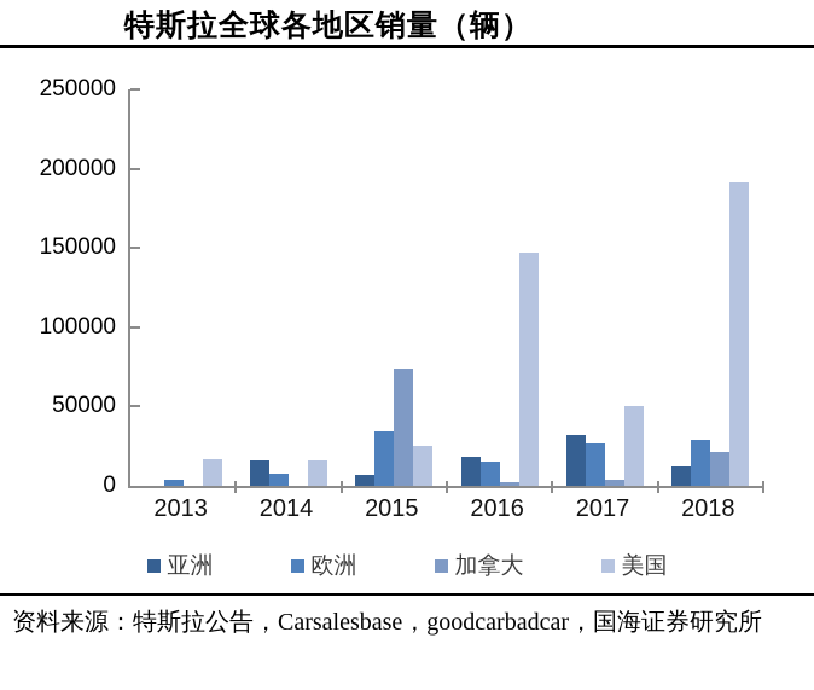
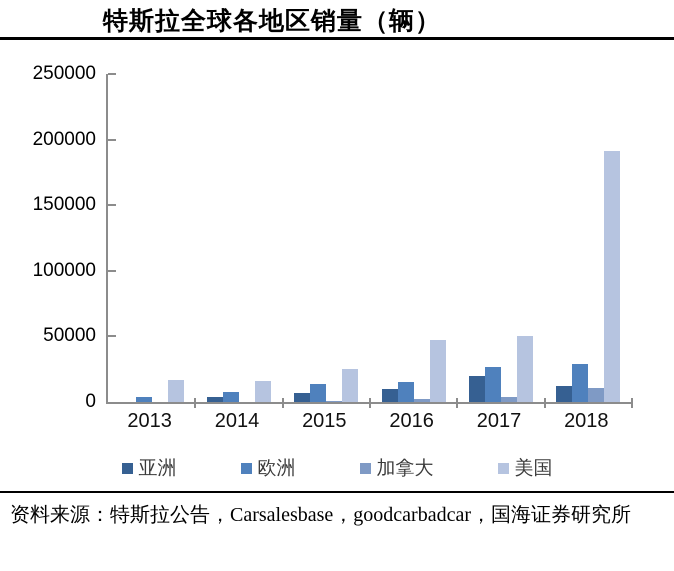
亚洲/2014: 16000 -> 4000
欧洲/2015: 34000 -> 14000
加拿大/2015: 74000 -> 1000
亚洲/2016: 18000 -> 10000
美国/2016: 147000 -> 47000
亚洲/2017: 32000 -> 20000
加拿大/2018: 21000 -> 10000
